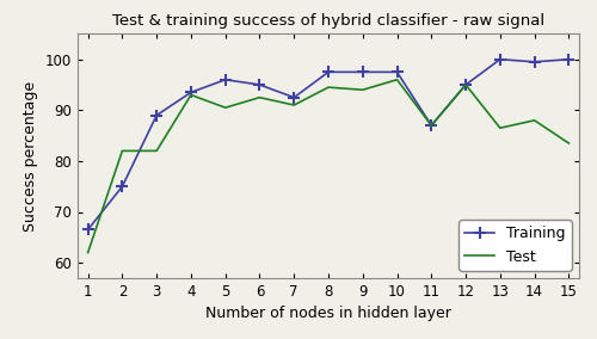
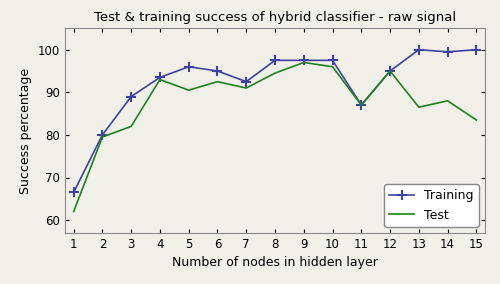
Training/2: 75.0 -> 80.0
Test/2: 82.0 -> 79.5
Test/9: 94.0 -> 97.0
